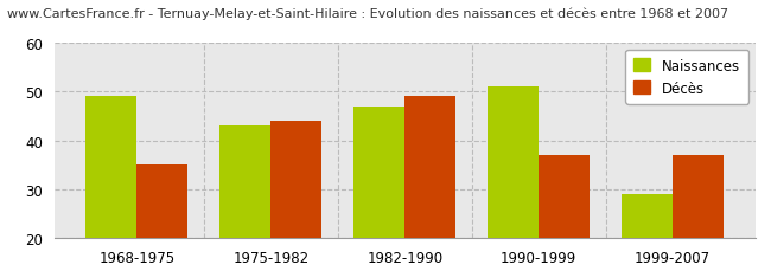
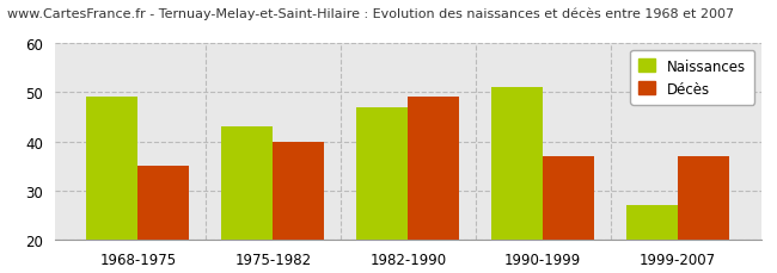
Décès/1975-1982: 44 -> 40
Naissances/1999-2007: 29 -> 27
